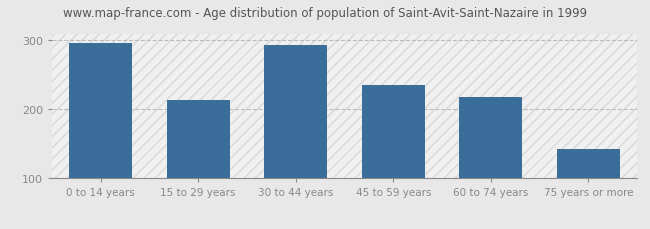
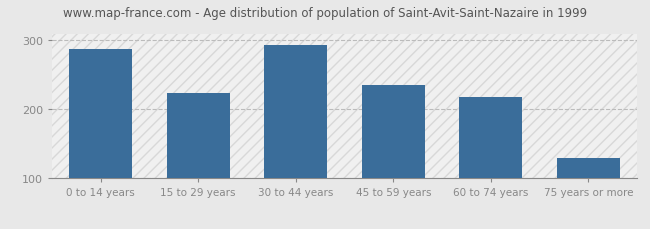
0 to 14 years: 296 -> 288
15 to 29 years: 214 -> 224
75 years or more: 142 -> 130
